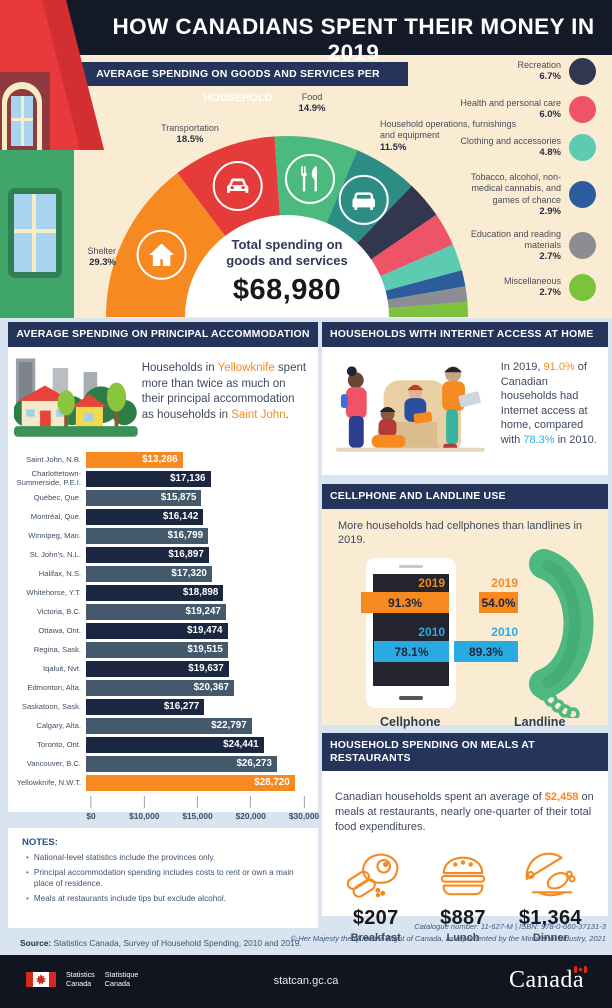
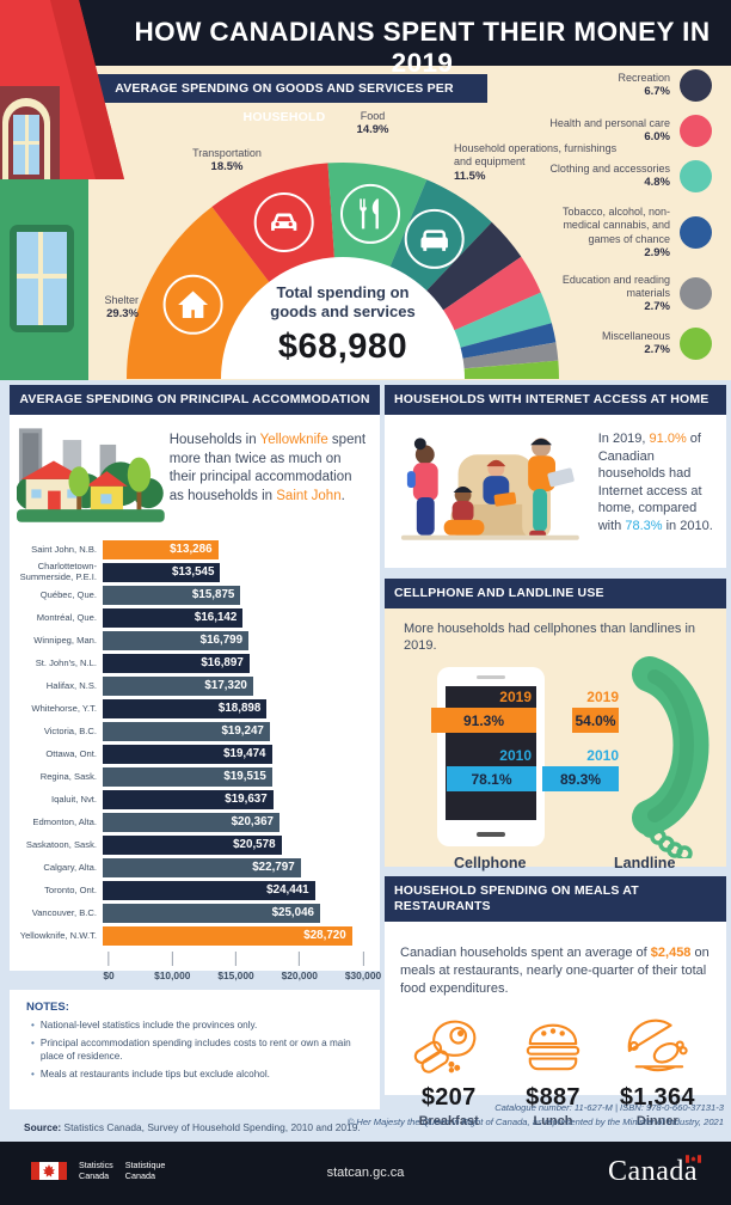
AVERAGE SPENDING ON PRINCIPAL ACCOMMODATION/Charlottetown-Summerside, P.E.I.: $17,136 -> $13,545
AVERAGE SPENDING ON PRINCIPAL ACCOMMODATION/Saskatoon, Sask.: $16,277 -> $20,578
AVERAGE SPENDING ON PRINCIPAL ACCOMMODATION/Vancouver, B.C.: $26,273 -> $25,046
